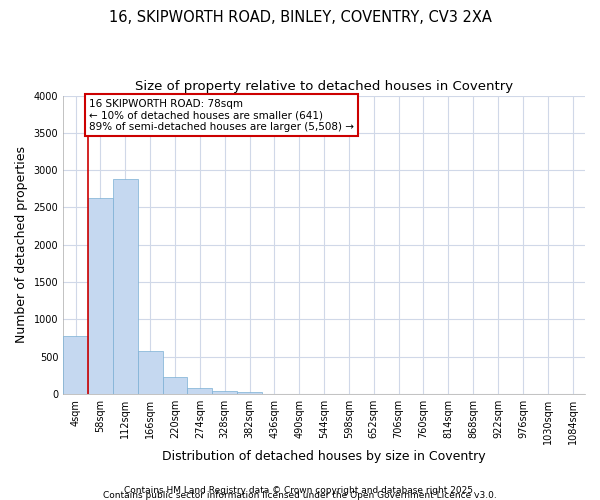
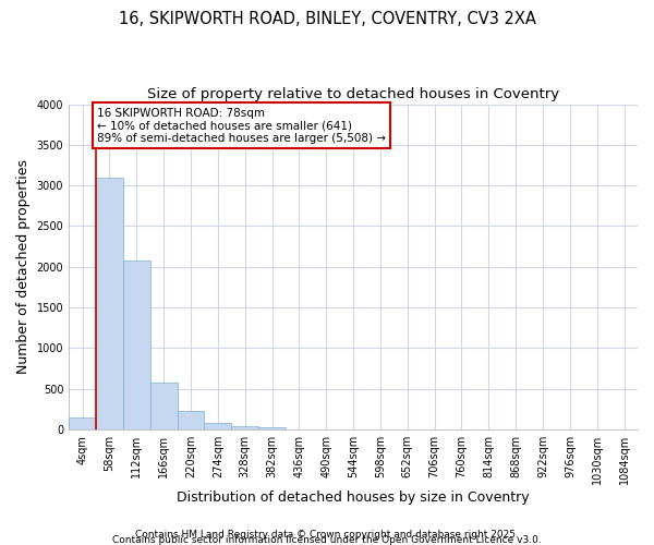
4sqm: 780 -> 140
58sqm: 2620 -> 3100
112sqm: 2880 -> 2080
